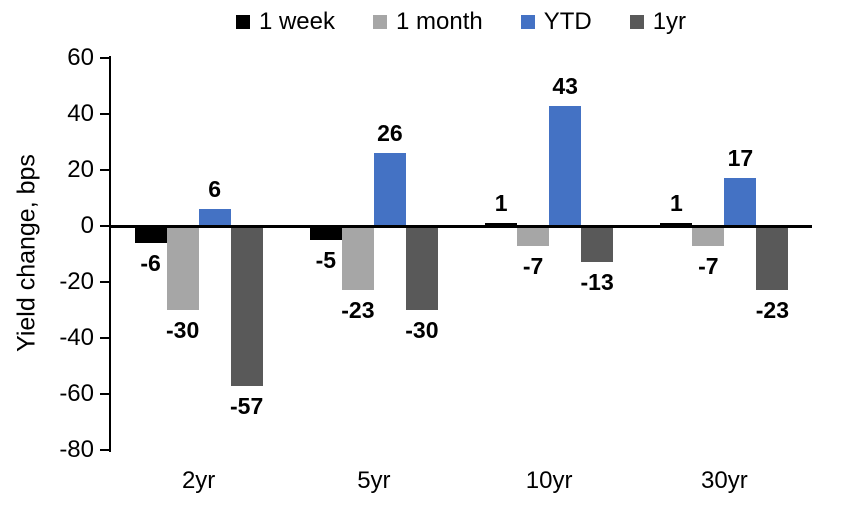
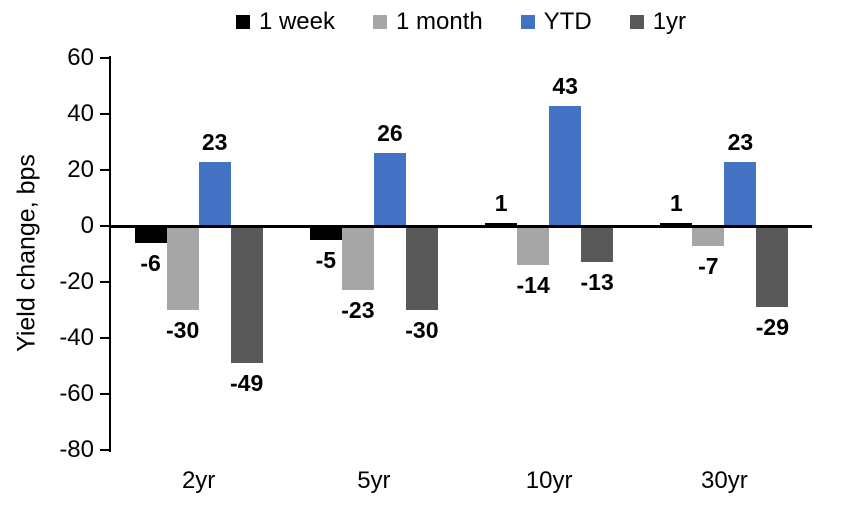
YTD/2yr: 6 -> 23
1yr/2yr: -57 -> -49
1 month/10yr: -7 -> -14
YTD/30yr: 17 -> 23
1yr/30yr: -23 -> -29
